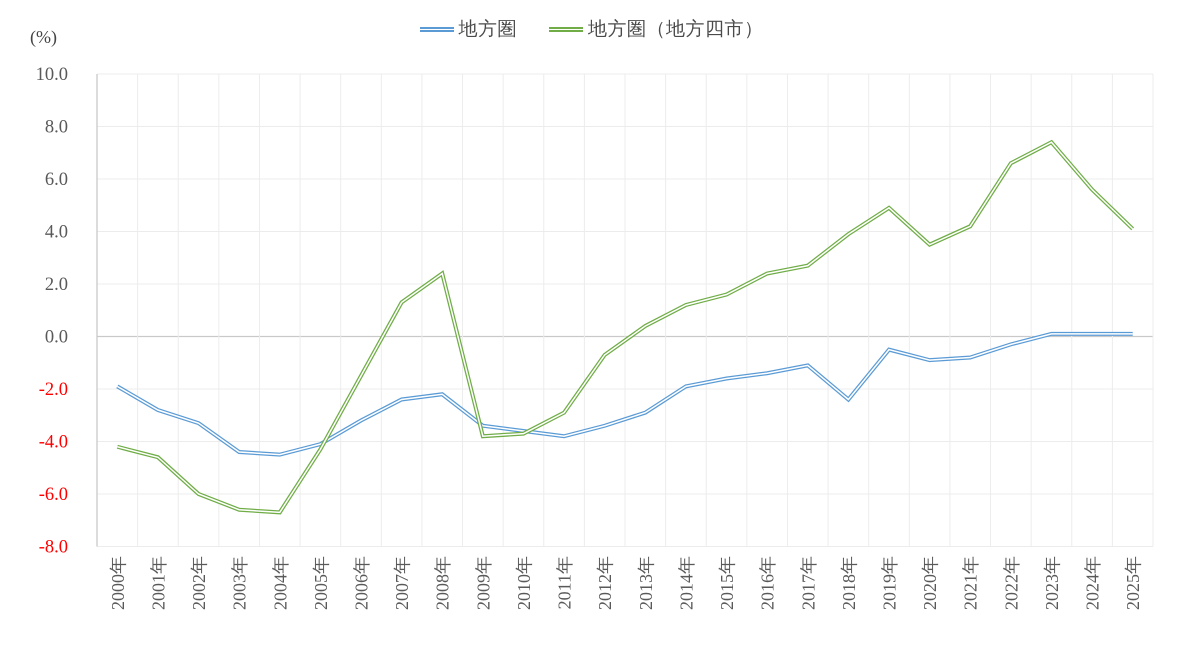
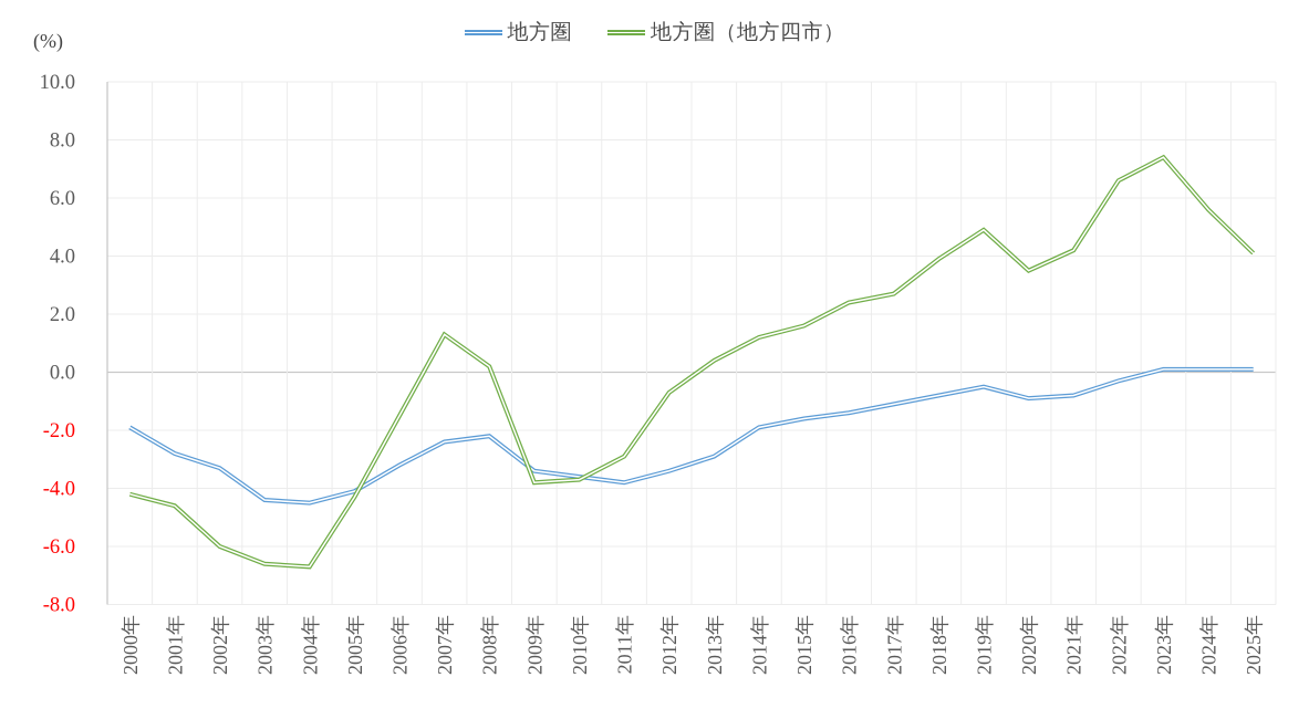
地方圏（地方四市）/2008年: 2.4 -> 0.2
地方圏/2018年: -2.4 -> -0.8
